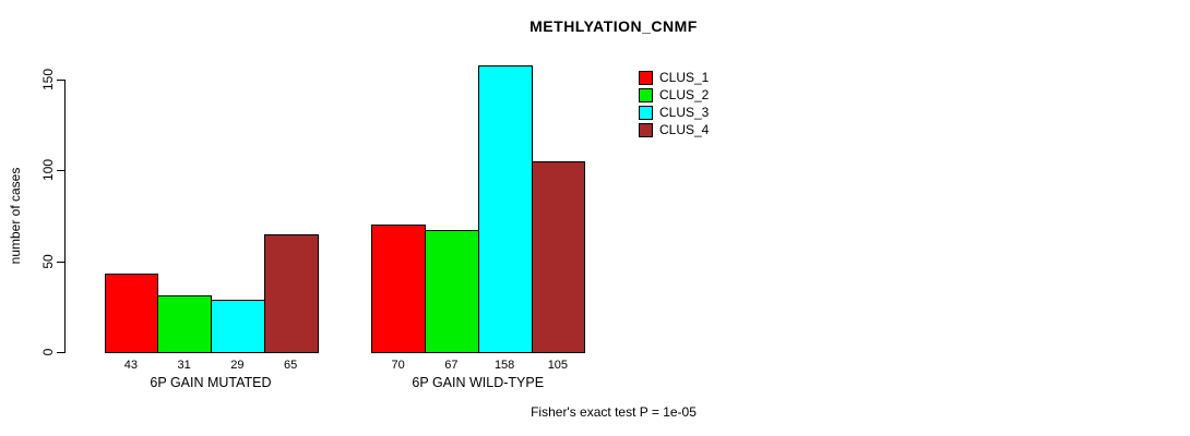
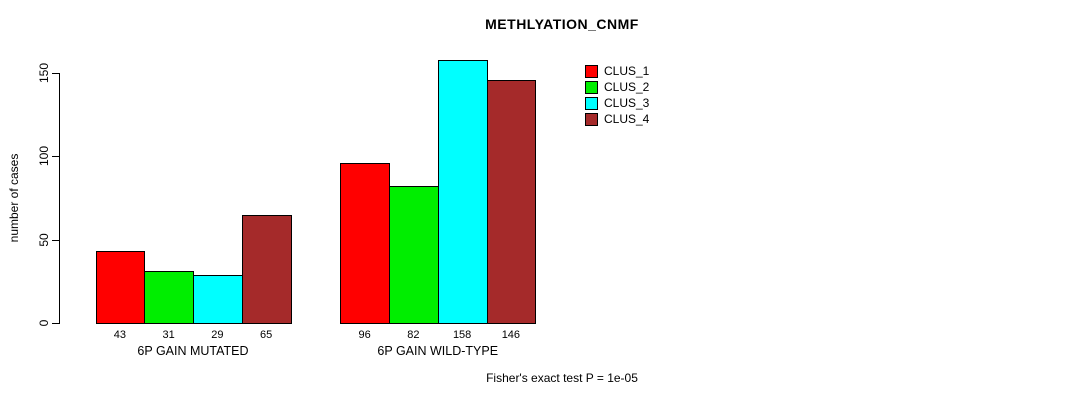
CLUS_1/6P GAIN WILD-TYPE: 70 -> 96
CLUS_2/6P GAIN WILD-TYPE: 67 -> 82
CLUS_4/6P GAIN WILD-TYPE: 105 -> 146
